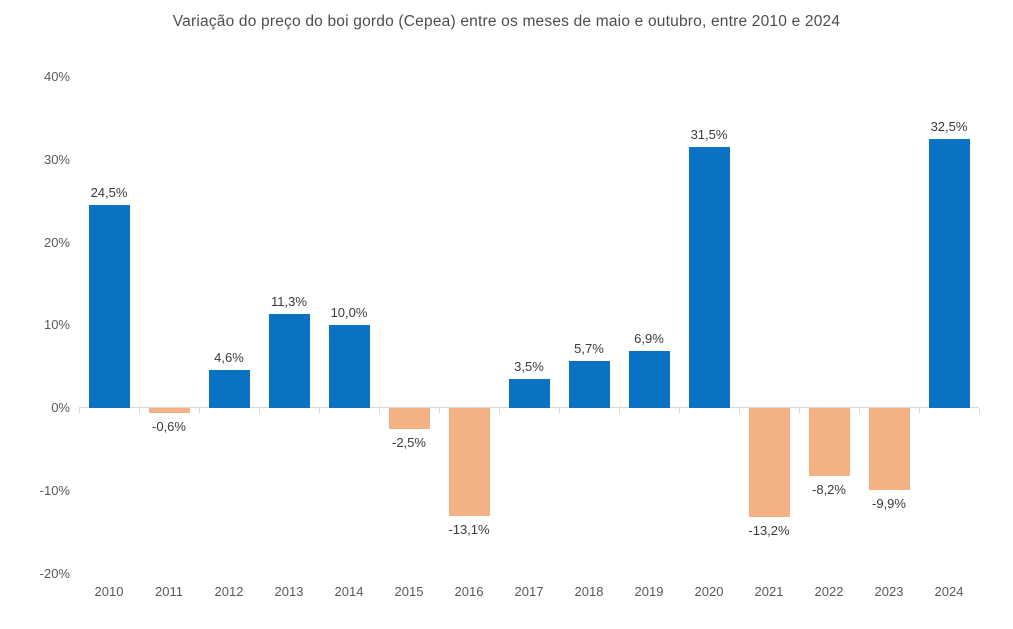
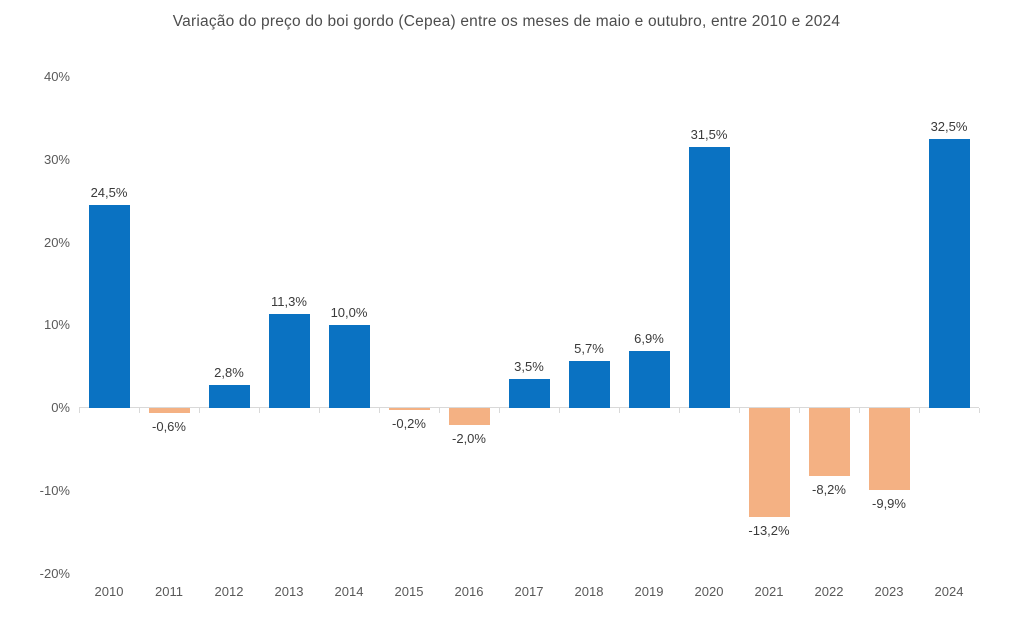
2012: 4,6% -> 2,8%
2015: -2,5% -> -0,2%
2016: -13,1% -> -2,0%
